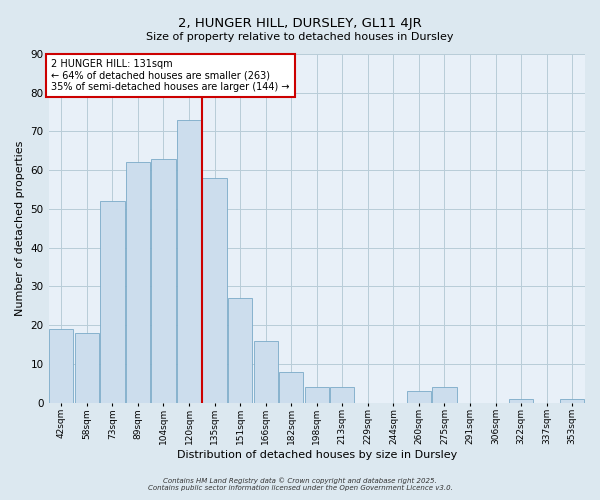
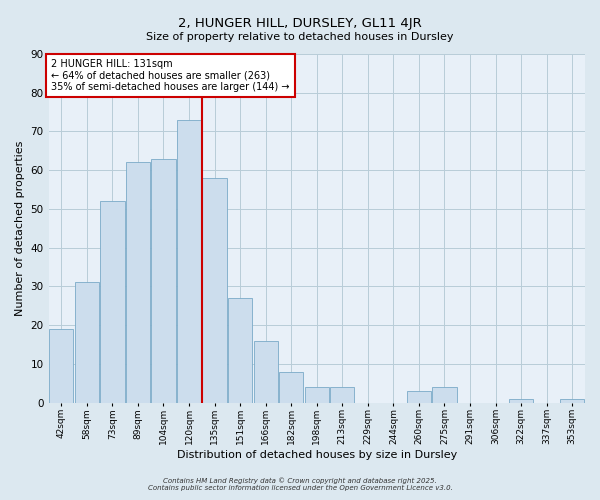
58sqm: 18 -> 31
